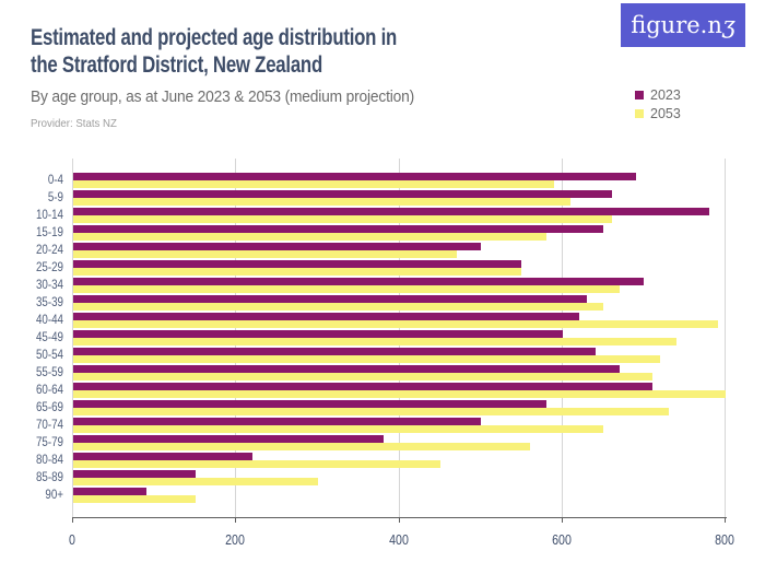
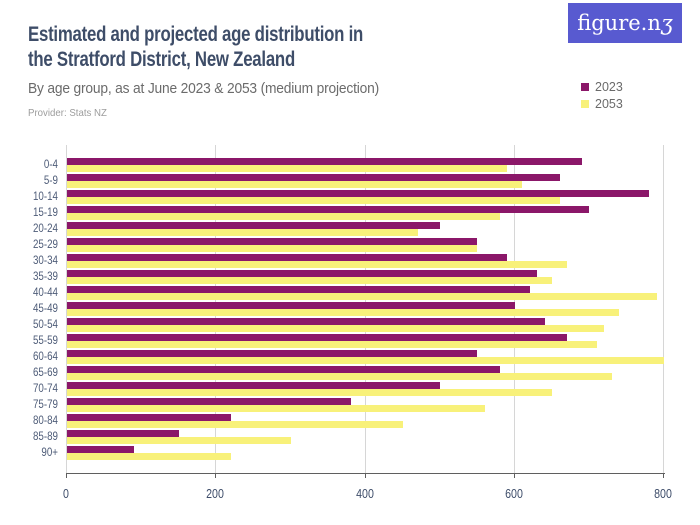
2023/15-19: 650 -> 700
2023/30-34: 700 -> 590
2023/60-64: 710 -> 550
2053/90+: 150 -> 220
